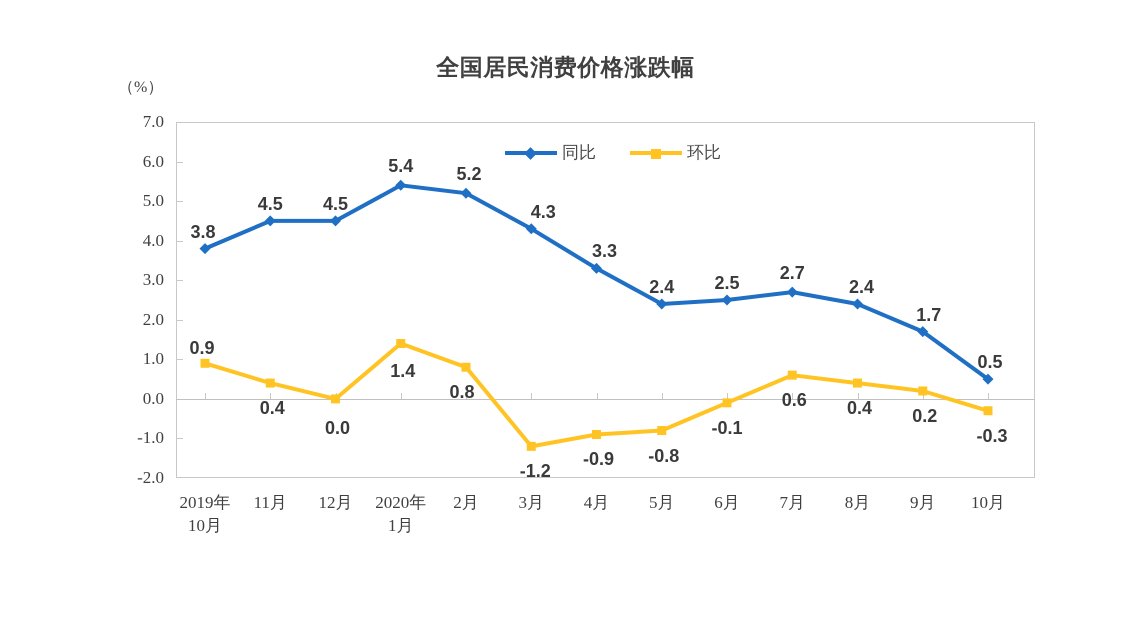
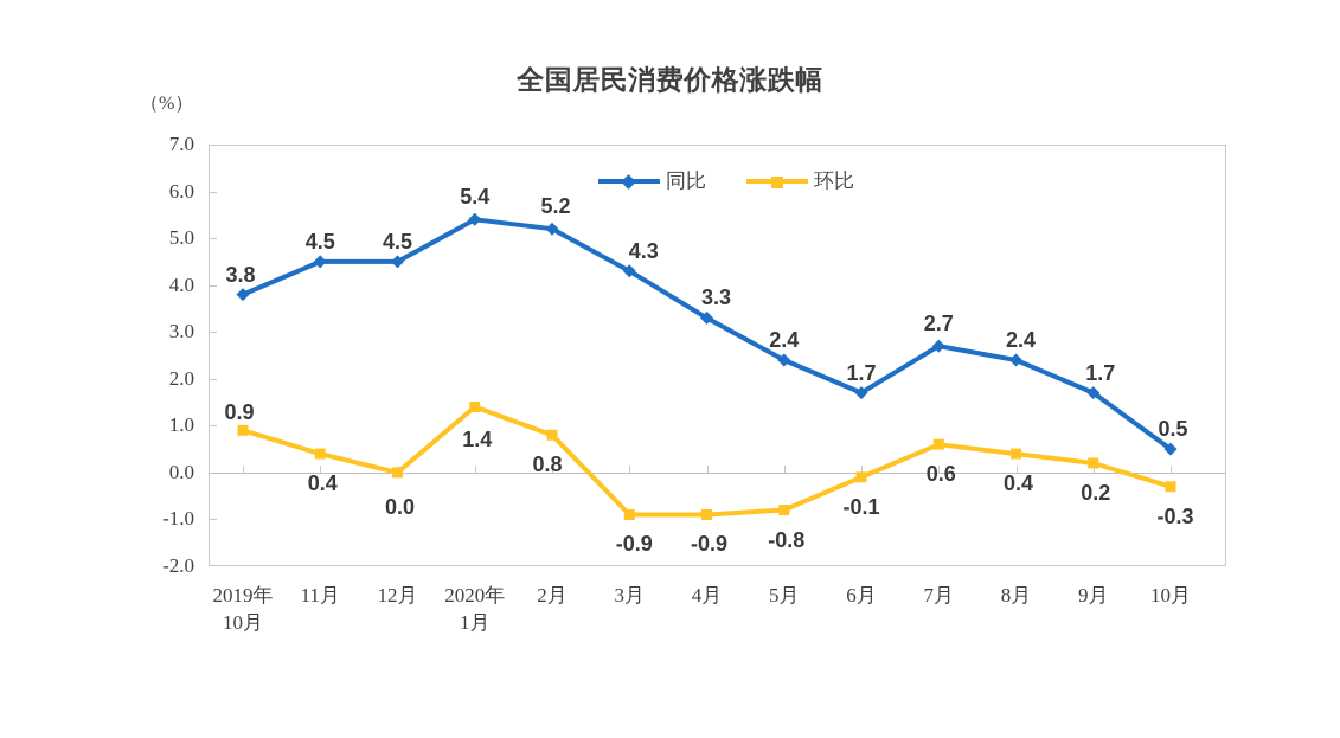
环比/3月: -1.2 -> -0.9
同比/6月: 2.5 -> 1.7
